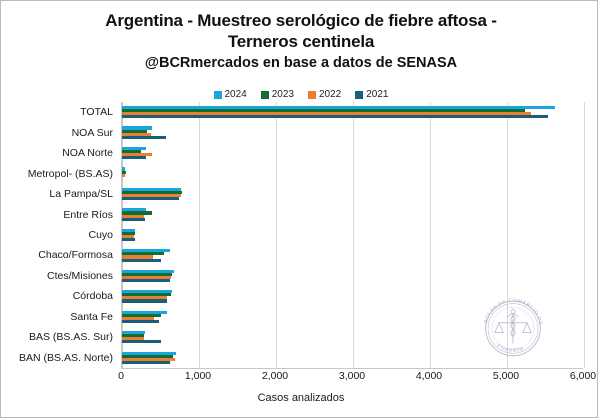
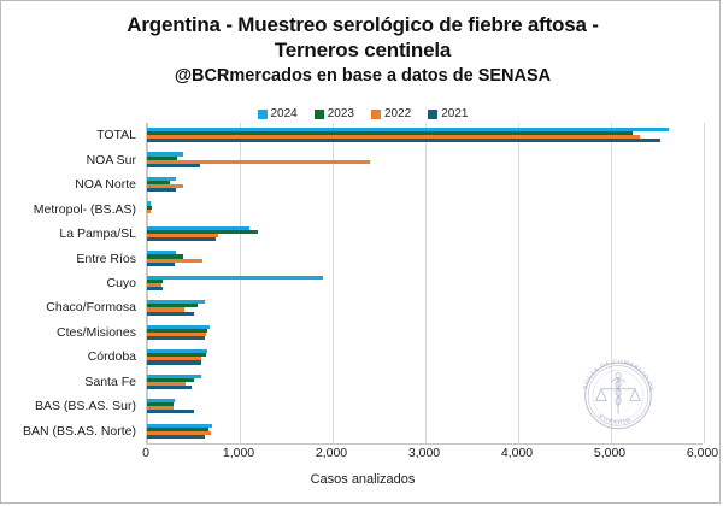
2022/NOA Sur: 400 -> 2400
2024/La Pampa/SL: 800 -> 1100
2023/La Pampa/SL: 800 -> 1200
2022/Entre Ríos: 300 -> 600
2024/Cuyo: 200 -> 1900
